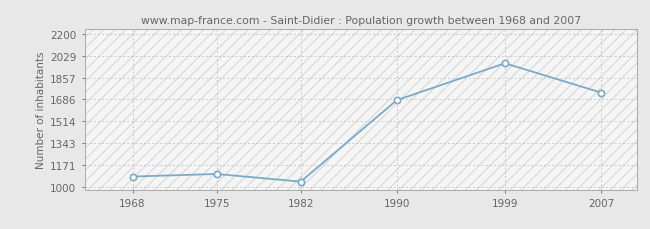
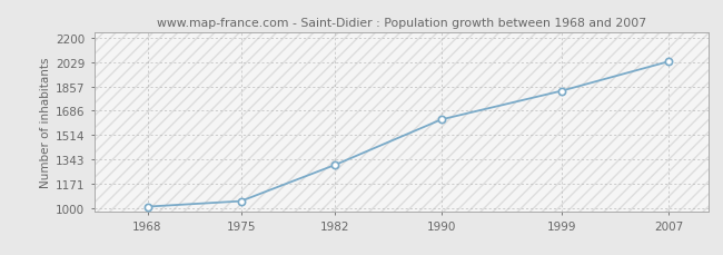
1968: 1080 -> 1010
1975: 1100 -> 1050
1982: 1040 -> 1300
1990: 1680 -> 1620
1999: 1970 -> 1830
2007: 1740 -> 2030
